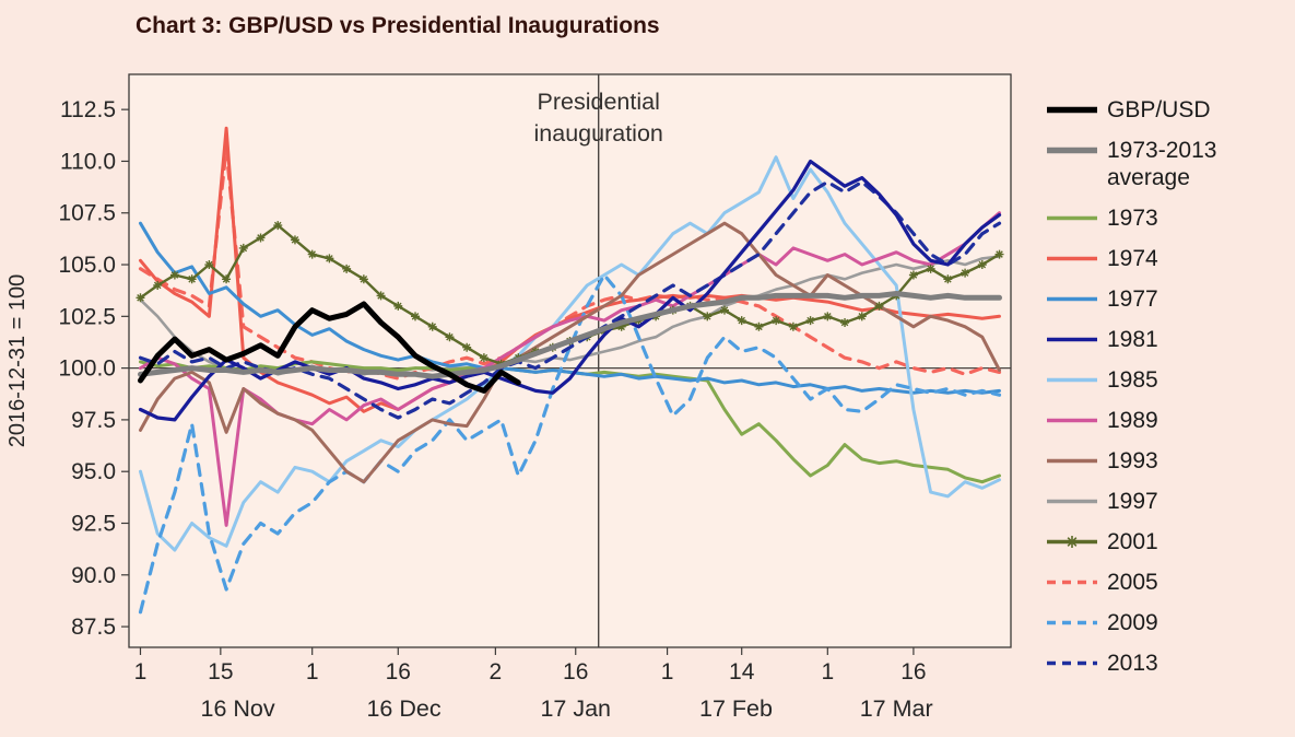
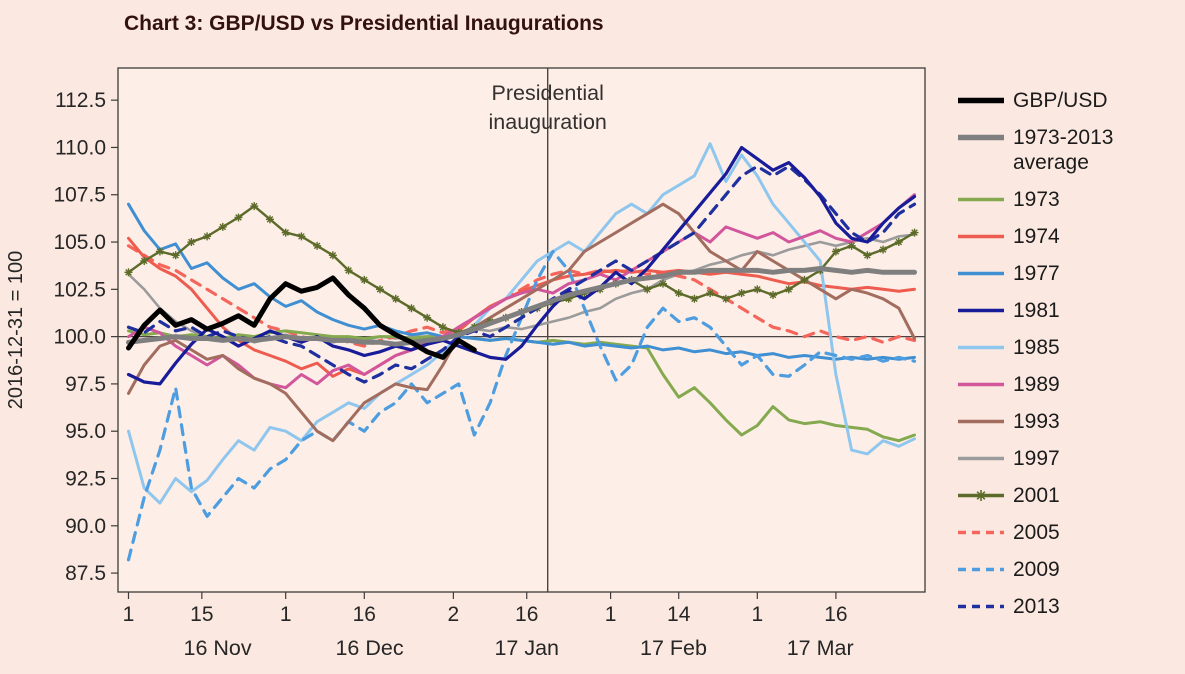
1974/15: 111.6 -> 101.5
1985/15: 91.4 -> 92.4
1989/15: 92.4 -> 98.5
1993/15: 96.9 -> 98.8
2001/15: 104.3 -> 105.3
2005/15: 110.6 -> 102.5
2009/15: 89.3 -> 90.5
